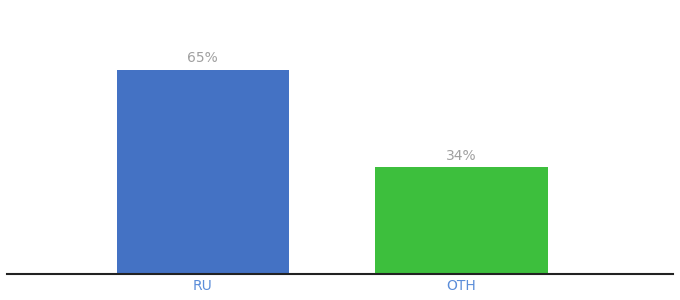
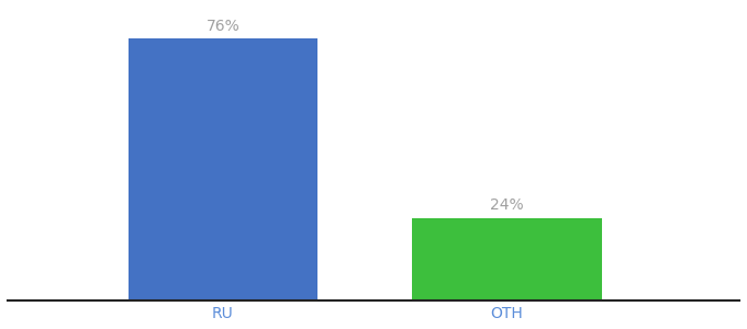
RU: 65% -> 76%
OTH: 34% -> 24%
